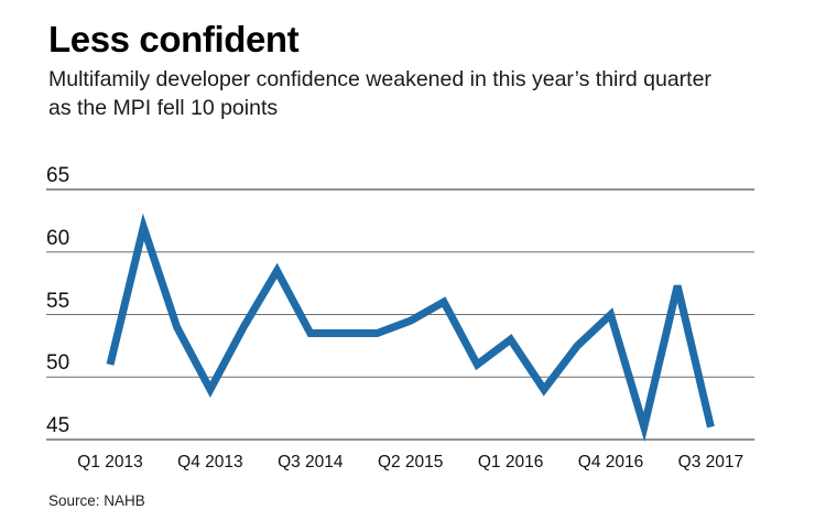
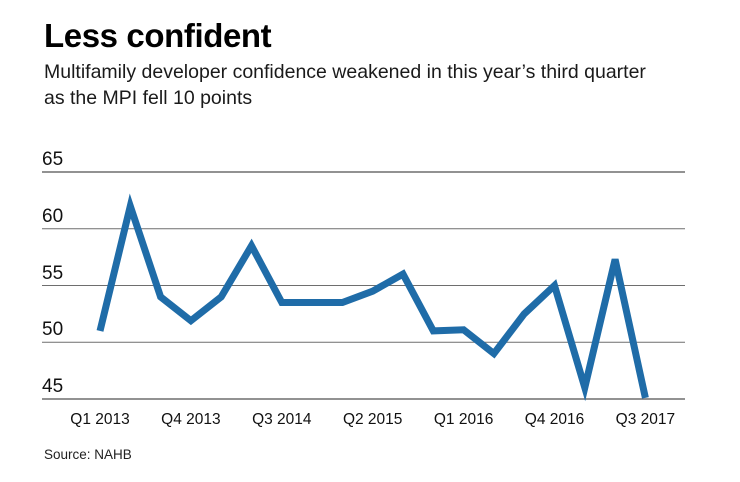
Q4 2013: 49.0 -> 51.9
Q1 2016: 53.0 -> 51.1
Q3 2017: 46.0 -> 45.1
